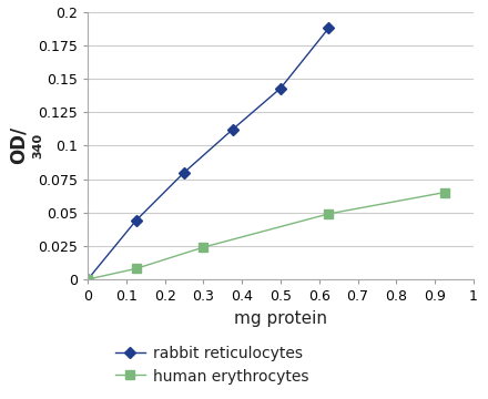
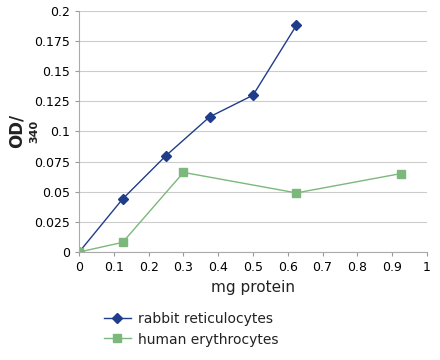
human erythrocytes/0.3: 0.024 -> 0.066
rabbit reticulocytes/0.5: 0.143 -> 0.130
